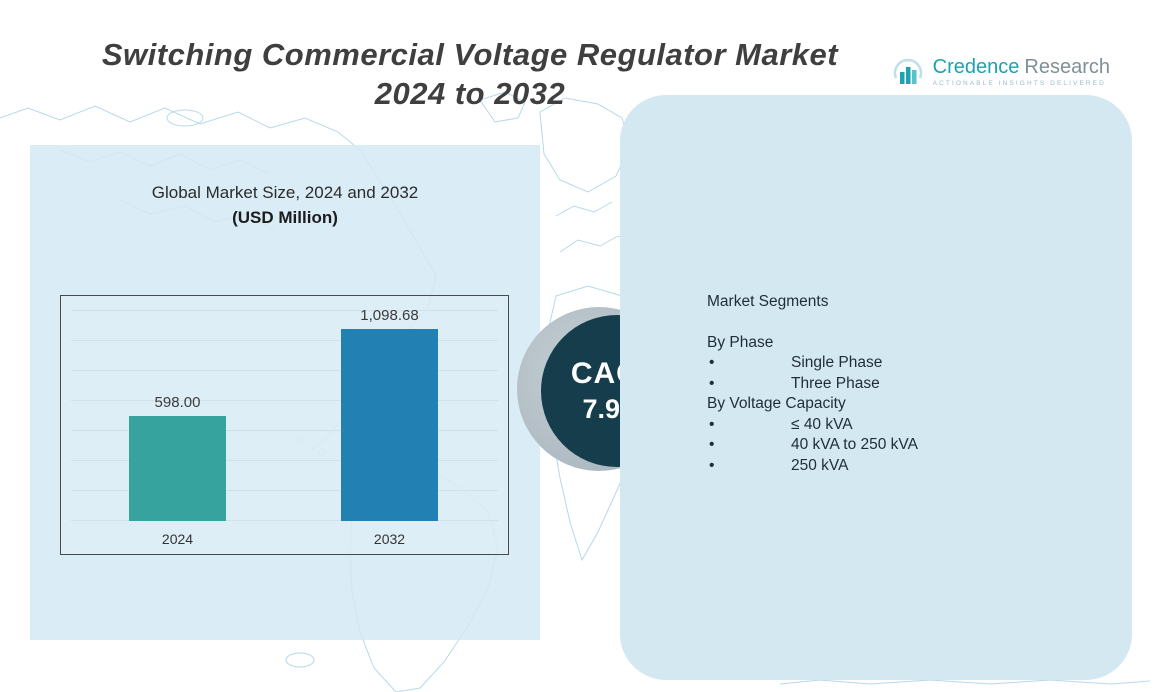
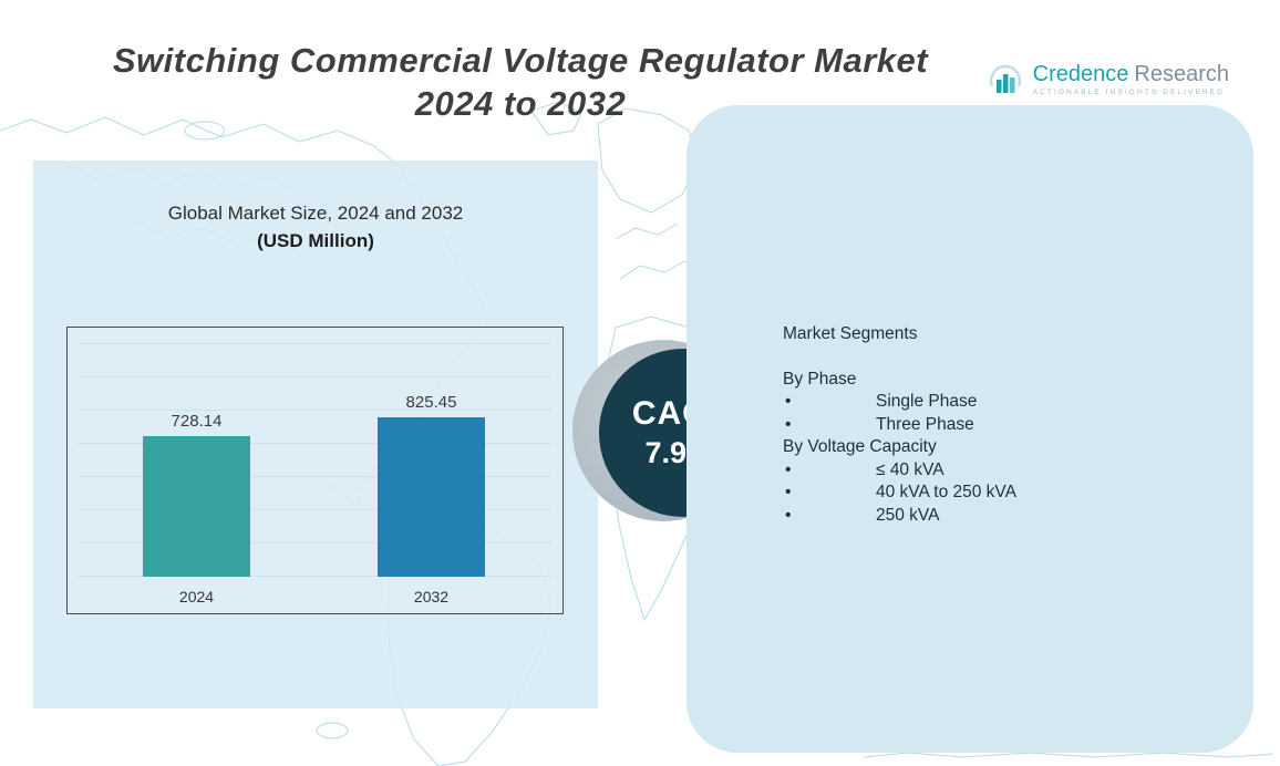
2024: 598.00 -> 728.14
2032: 1,098.68 -> 825.45
